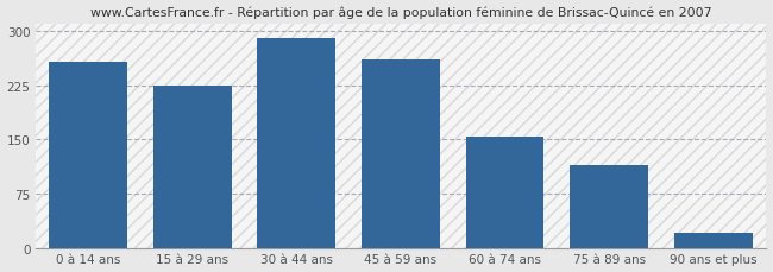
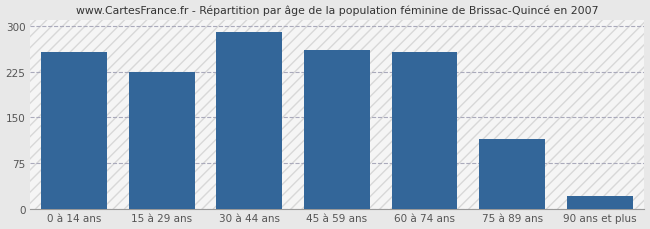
60 à 74 ans: 154 -> 258
